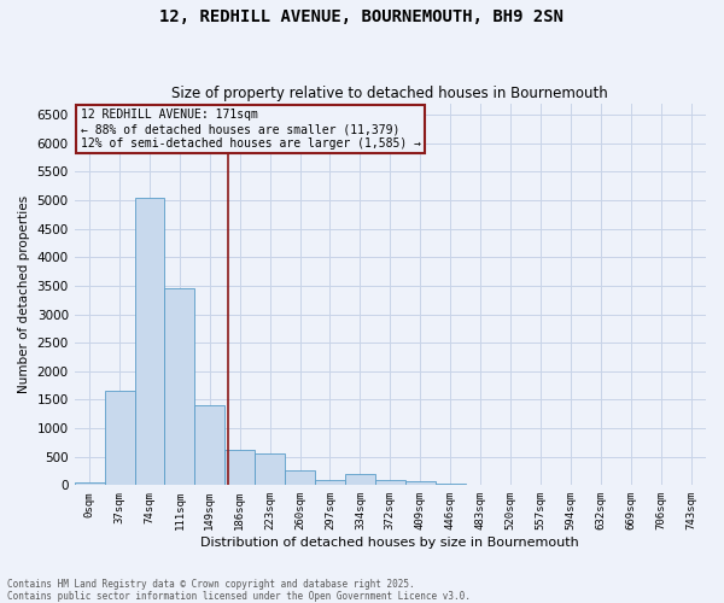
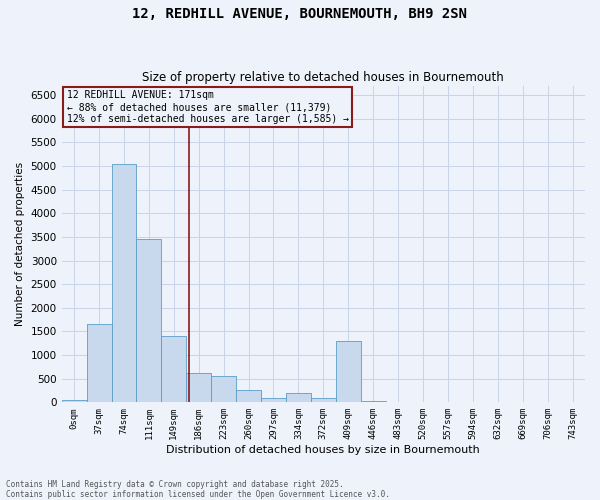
409sqm: 60 -> 1300
